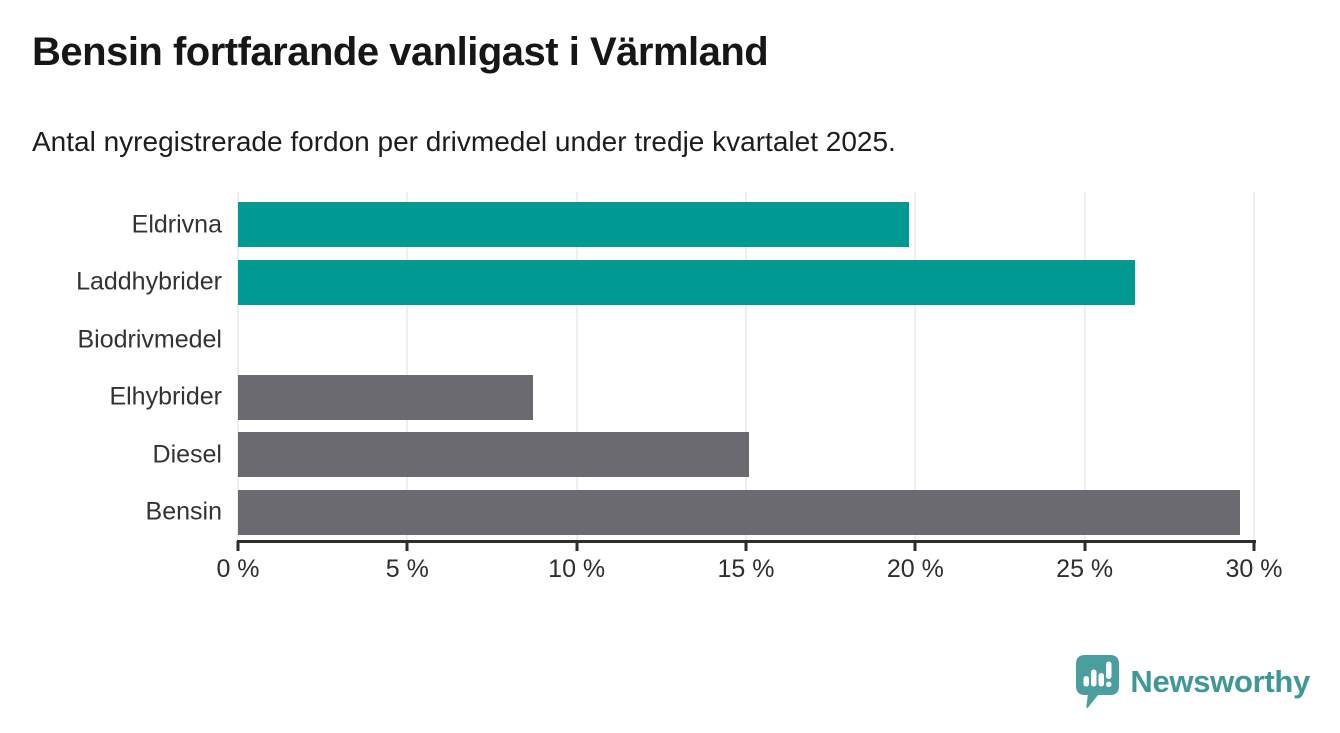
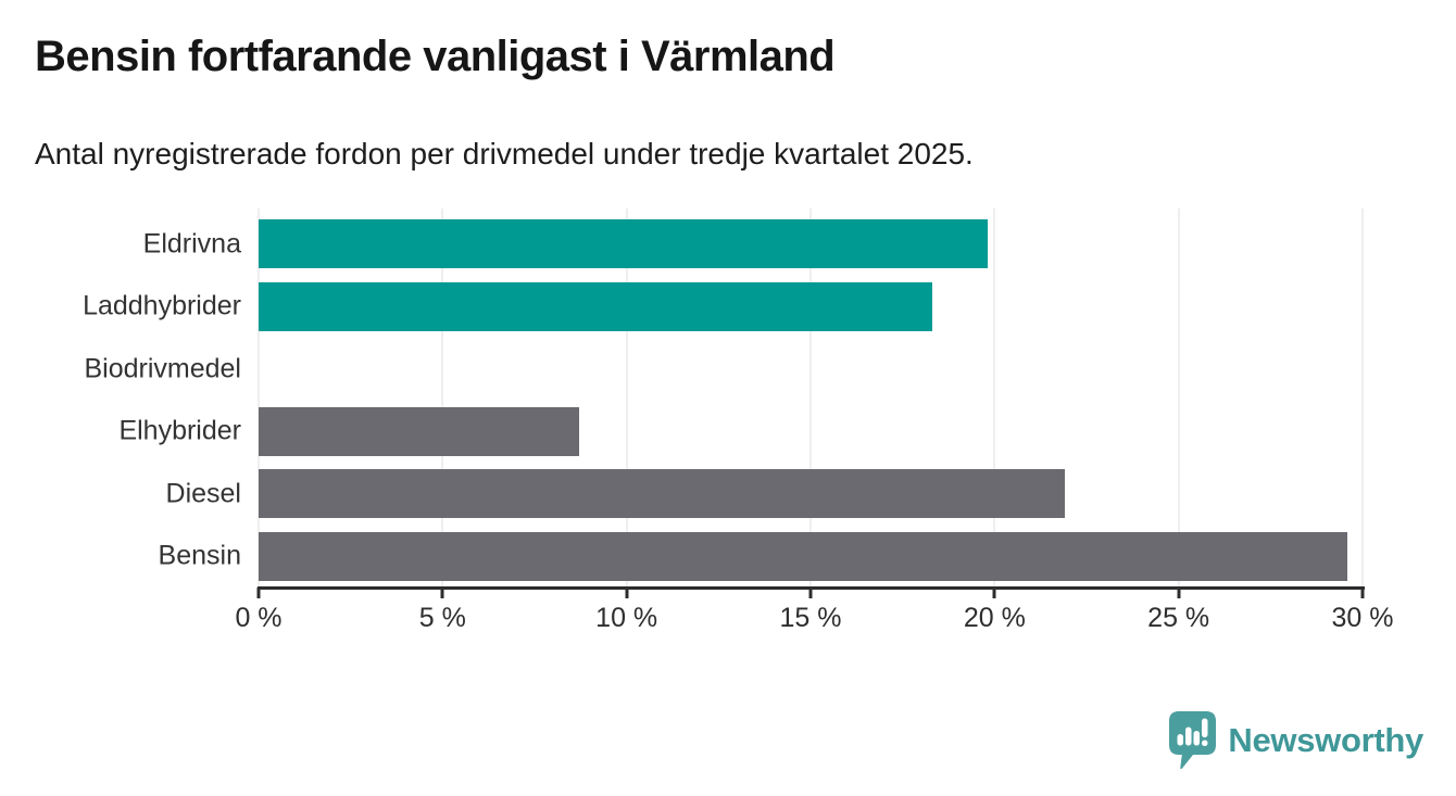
Laddhybrider: 26.5% -> 18.3%
Diesel: 15.1% -> 21.9%
